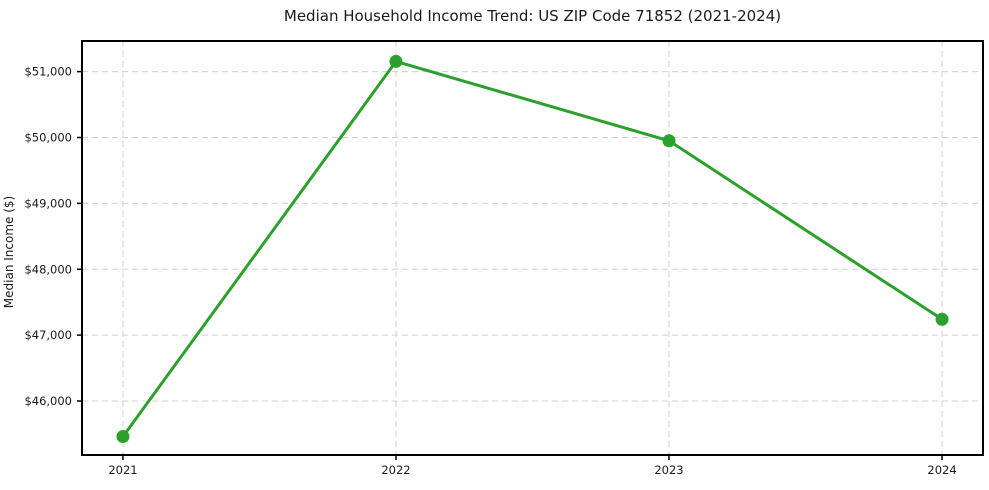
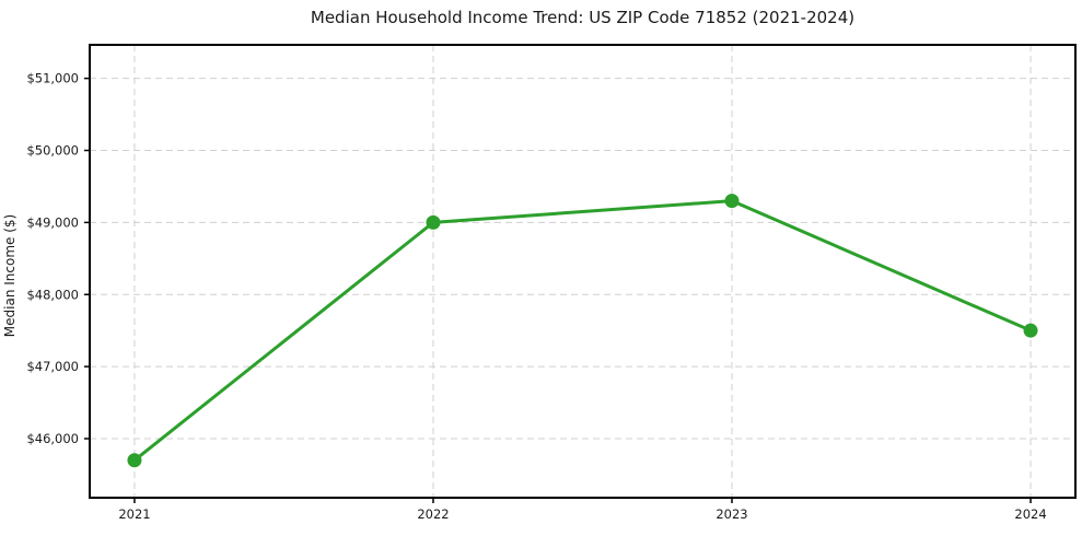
2021: $45500 -> $45700
2022: $51200 -> $49000
2023: $50000 -> $49300
2024: $47200 -> $47500
